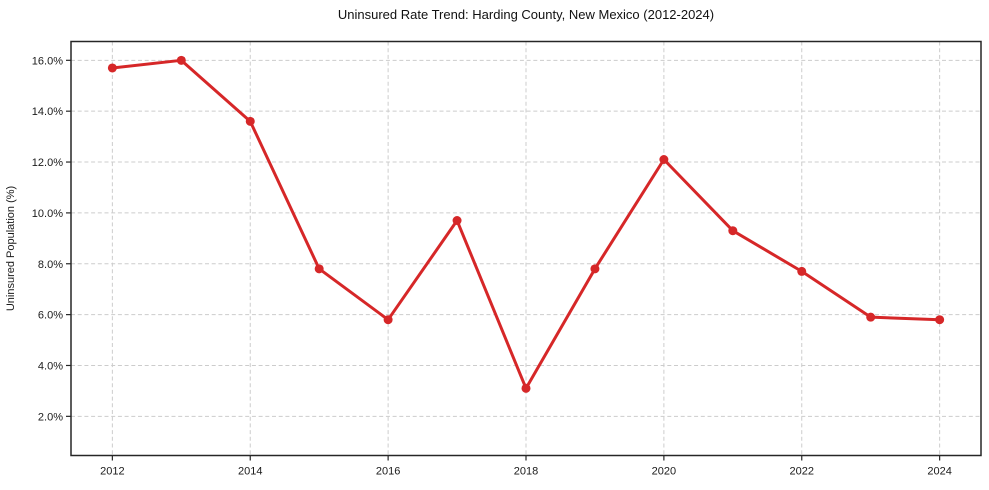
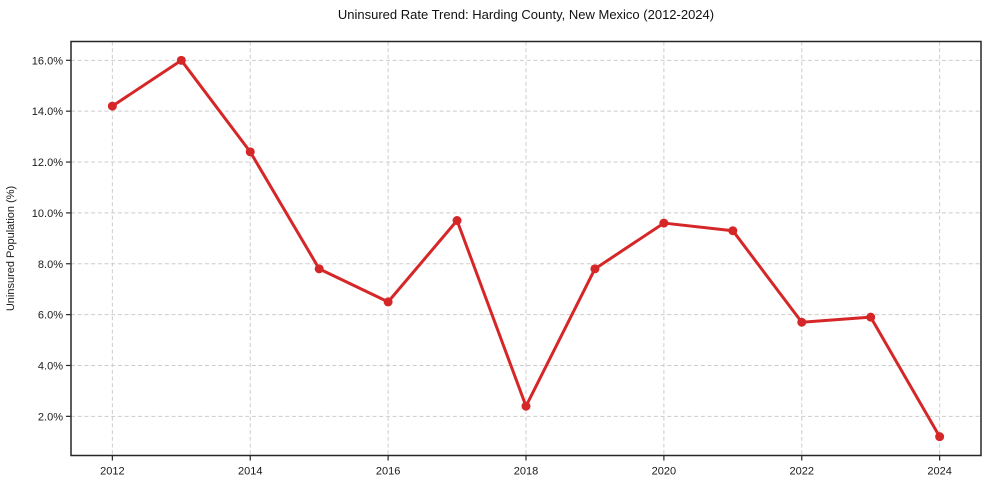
2012: 15.7% -> 14.2%
2014: 13.6% -> 12.4%
2016: 5.8% -> 6.5%
2018: 3.1% -> 2.4%
2020: 12.1% -> 9.6%
2022: 7.7% -> 5.7%
2024: 5.8% -> 1.2%
